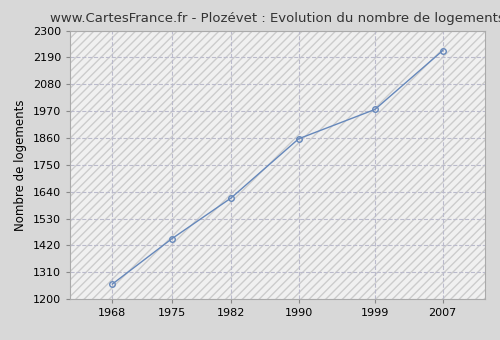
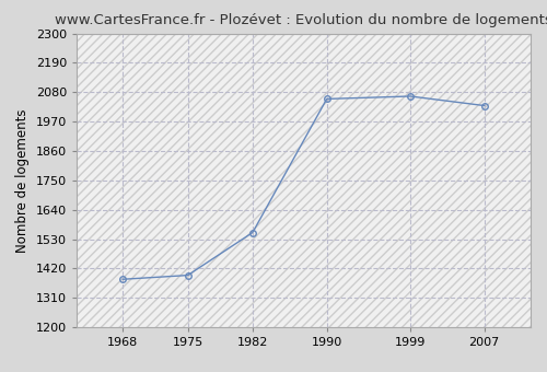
1968: 1262 -> 1380
1975: 1447 -> 1395
1982: 1614 -> 1555
1990: 1857 -> 2055
1999: 1977 -> 2065
2007: 2218 -> 2030
